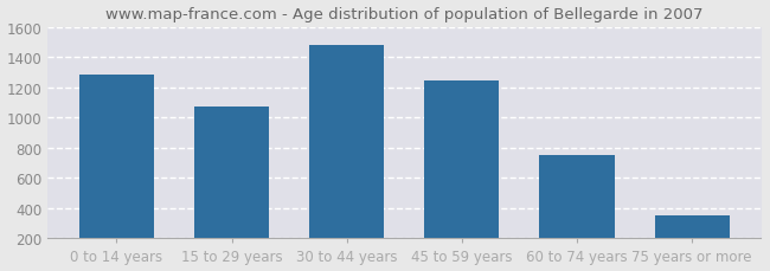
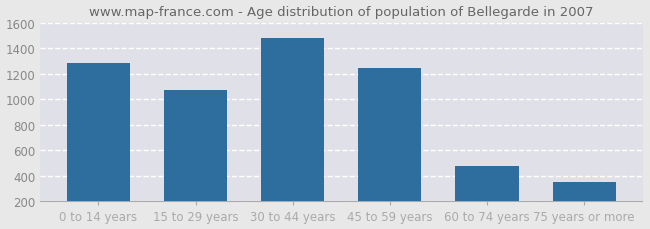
60 to 74 years: 760 -> 480
